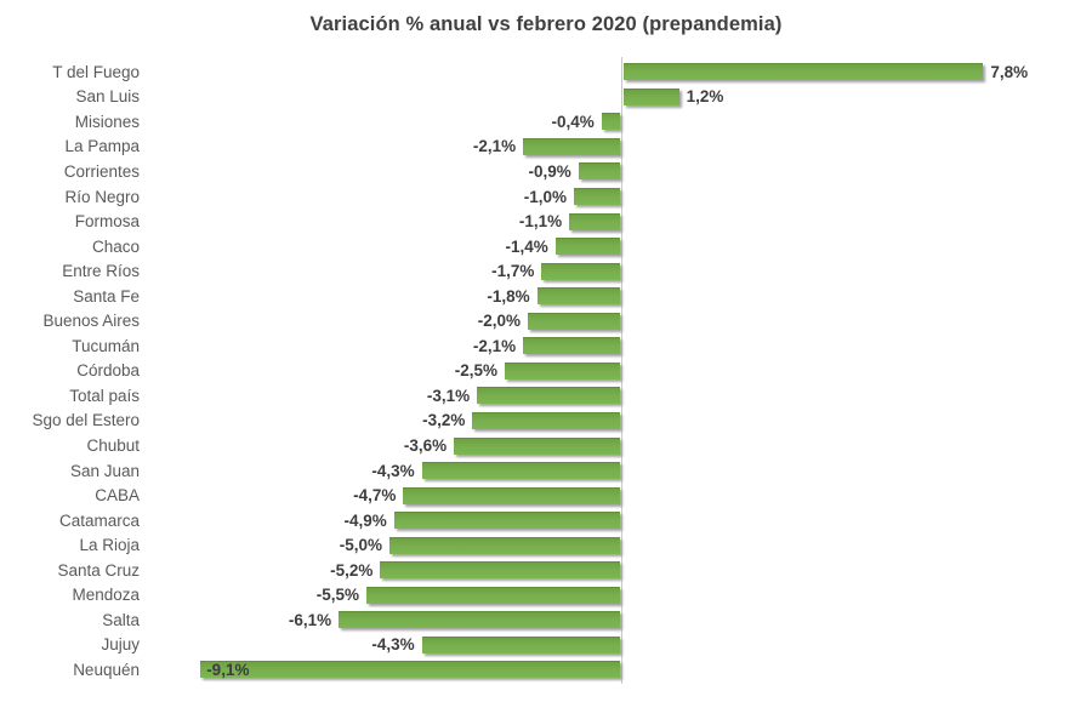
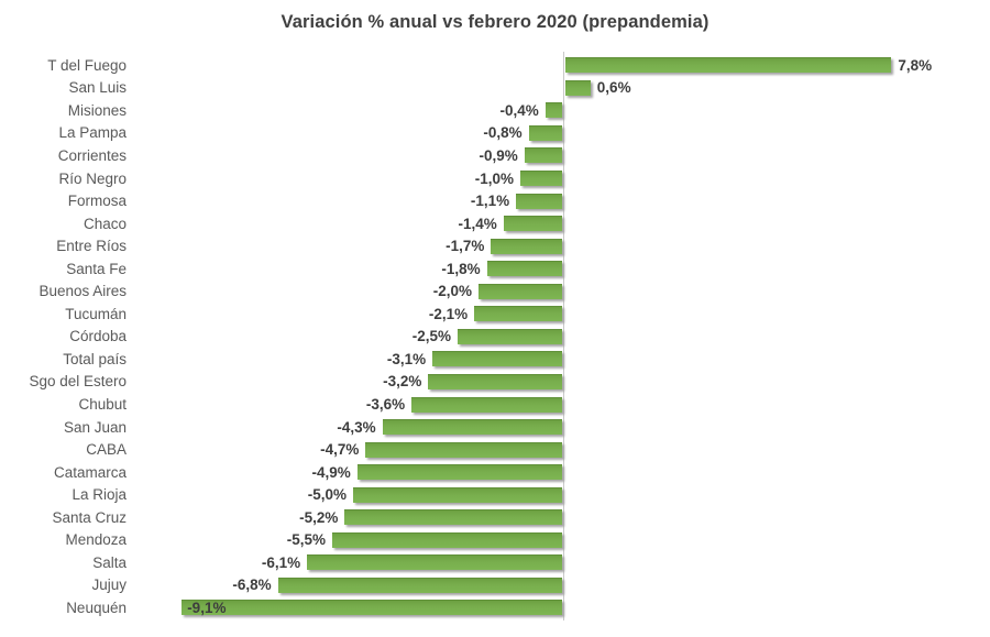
San Luis: 1,2% -> 0,6%
La Pampa: -2,1% -> -0,8%
Jujuy: -4,3% -> -6,8%
